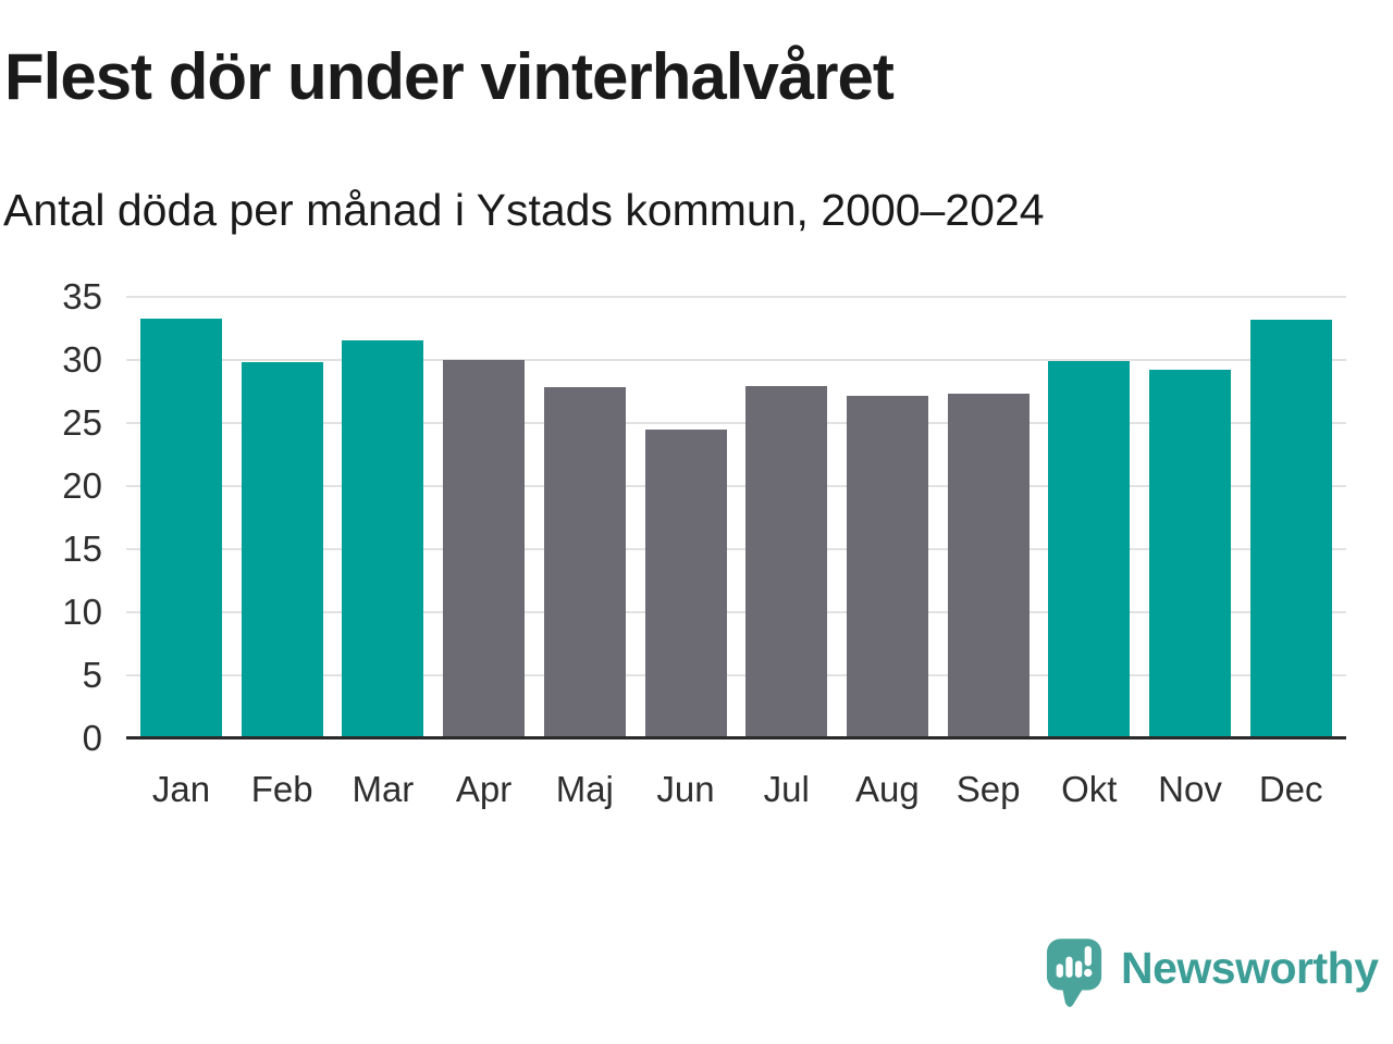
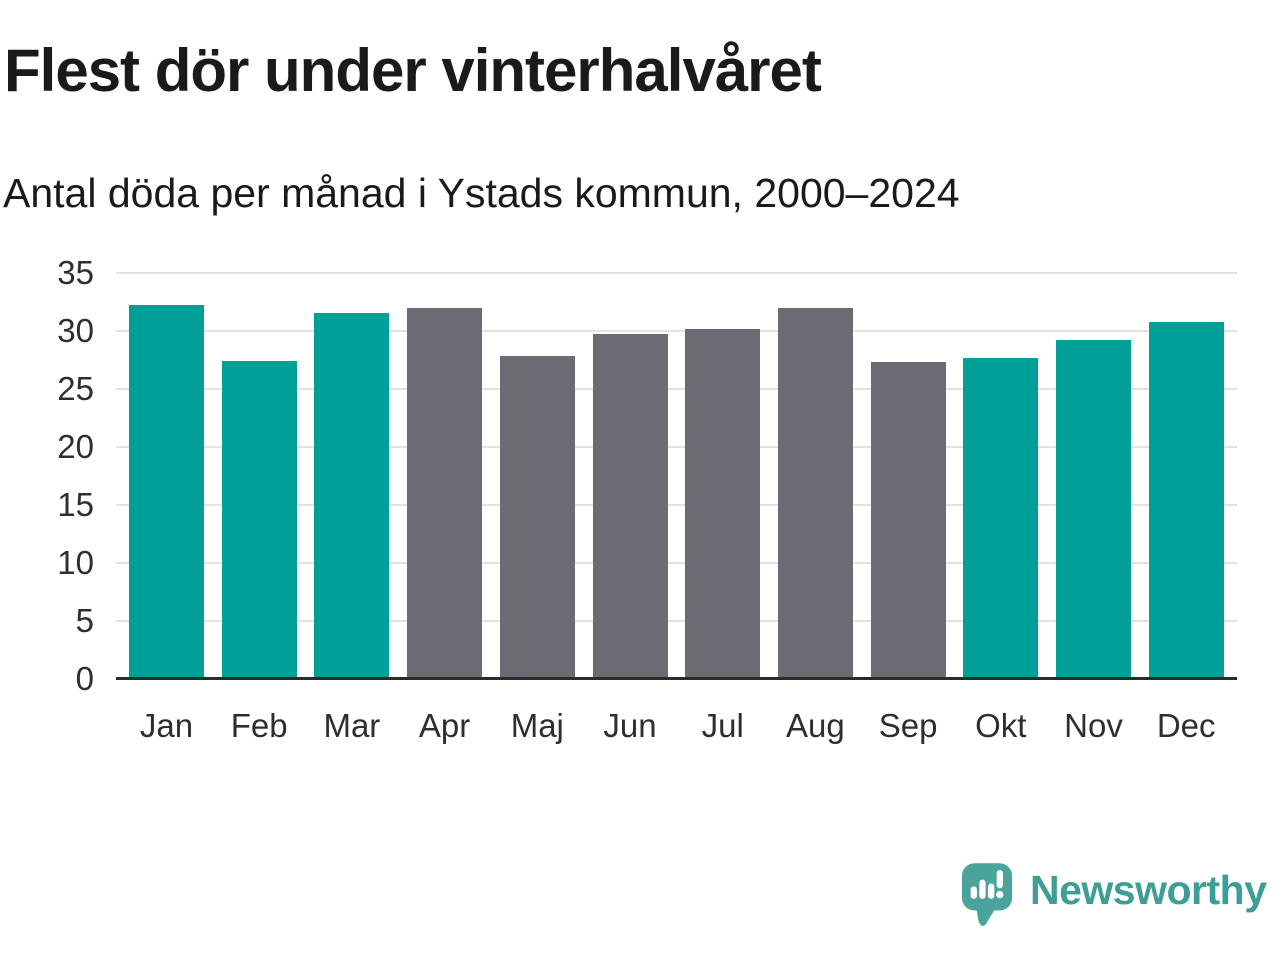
Jan: 33.4 -> 32.3
Feb: 29.9 -> 27.5
Apr: 30.1 -> 32.1
Jun: 24.6 -> 29.8
Jul: 28.0 -> 30.3
Aug: 27.2 -> 32.1
Okt: 30.0 -> 27.8
Dec: 33.3 -> 30.9
